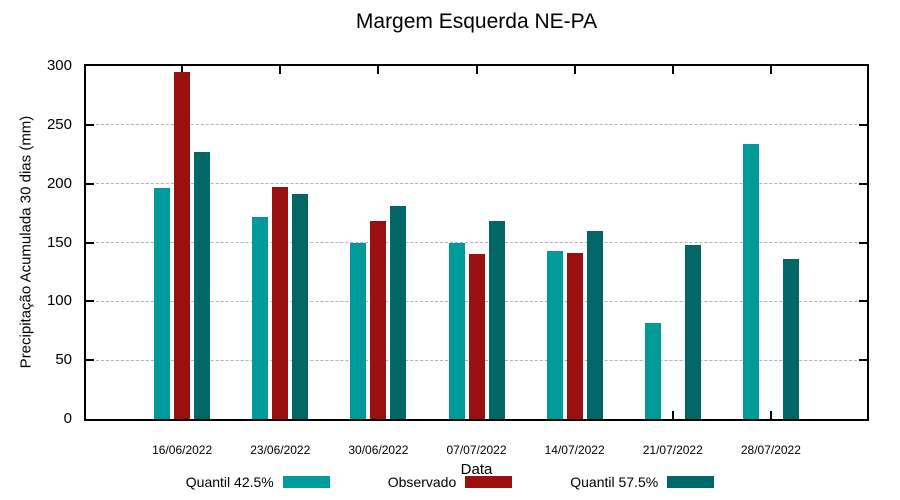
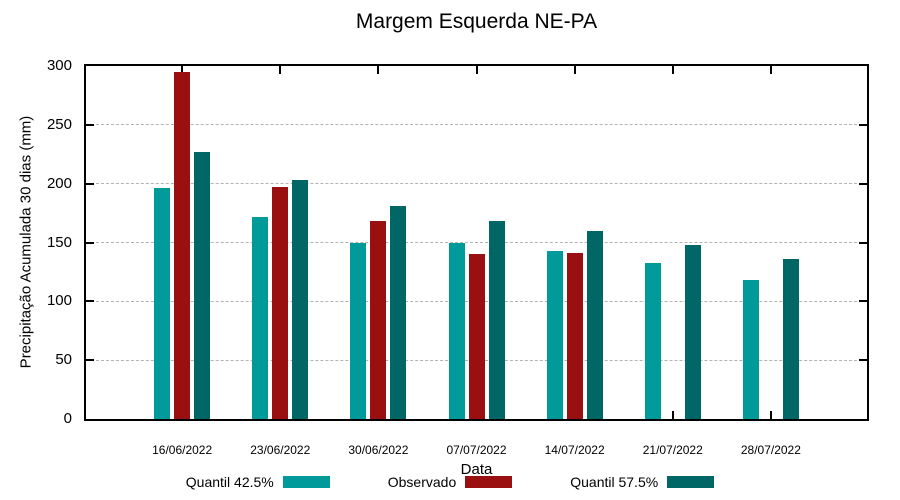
Quantil 57.5%/23/06/2022: 191 -> 203
Quantil 42.5%/21/07/2022: 82 -> 133
Quantil 42.5%/28/07/2022: 234 -> 118
